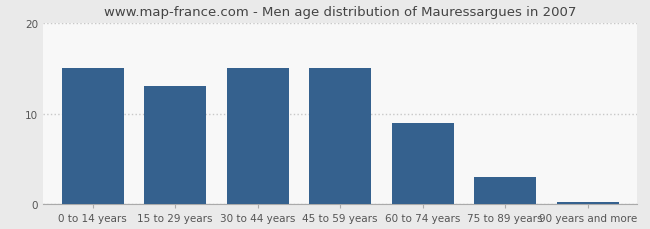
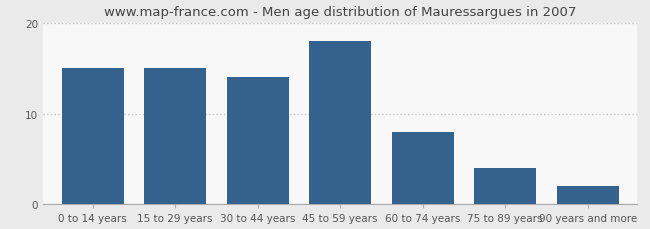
15 to 29 years: 13.0 -> 15.0
30 to 44 years: 15.0 -> 14.0
45 to 59 years: 15.0 -> 18.0
60 to 74 years: 9.0 -> 8.0
75 to 89 years: 3.0 -> 4.0
90 years and more: 0.3 -> 2.0
